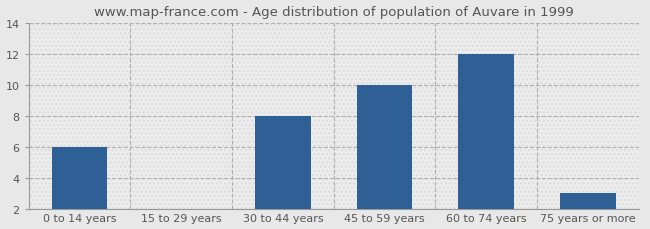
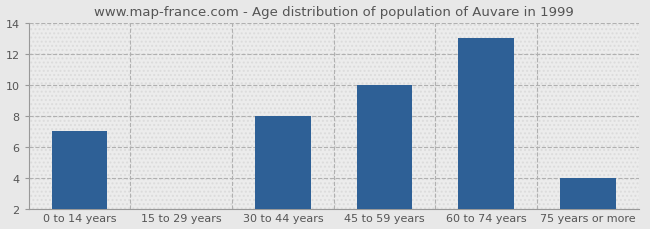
0 to 14 years: 6 -> 7
60 to 74 years: 12 -> 13
75 years or more: 3 -> 4
